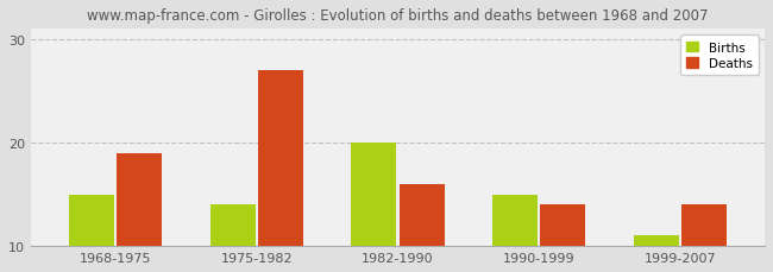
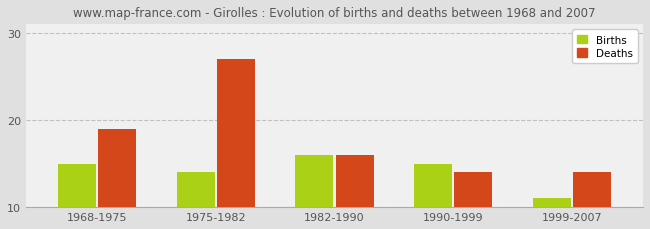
Births/1982-1990: 20 -> 16
